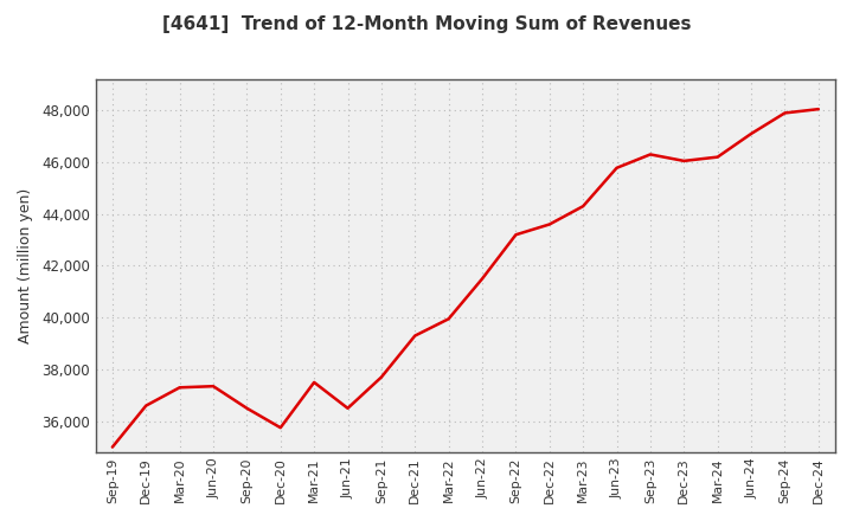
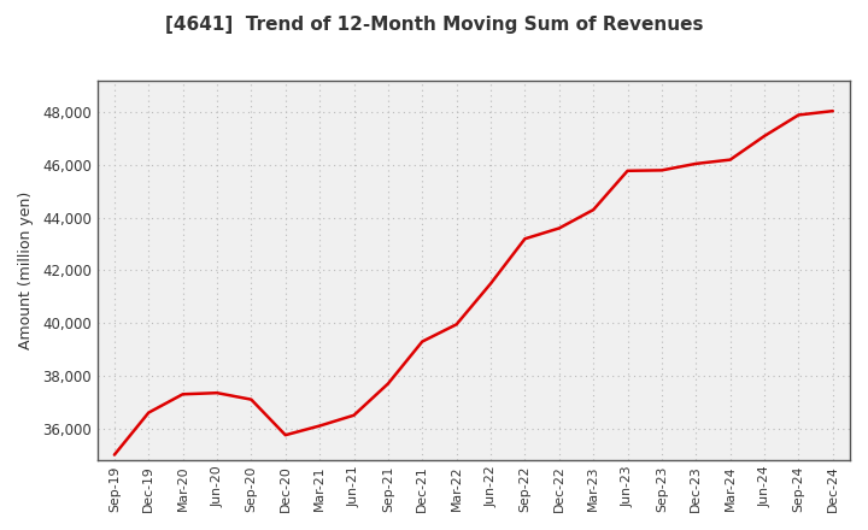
Sep-20: 36,500 -> 37,100
Mar-21: 37,500 -> 36,100
Sep-23: 46,300 -> 45,800
